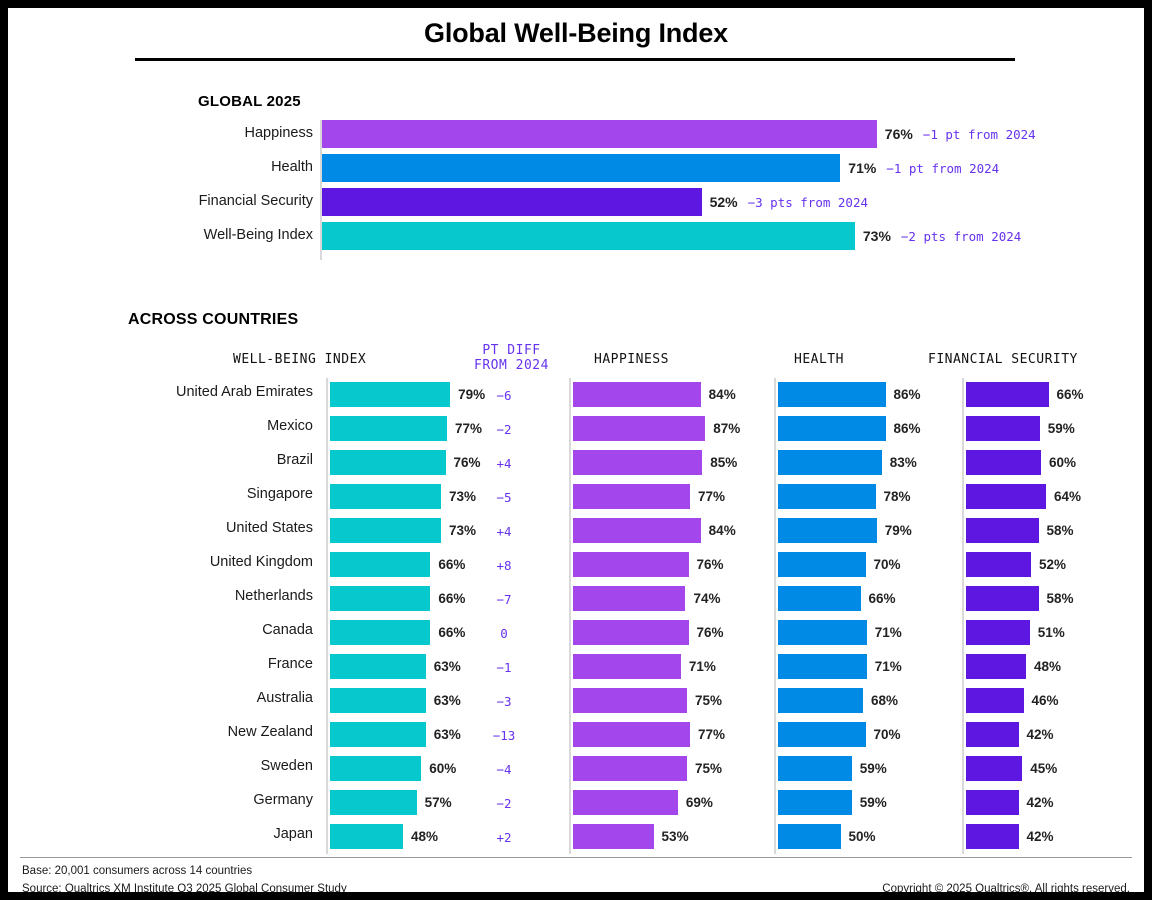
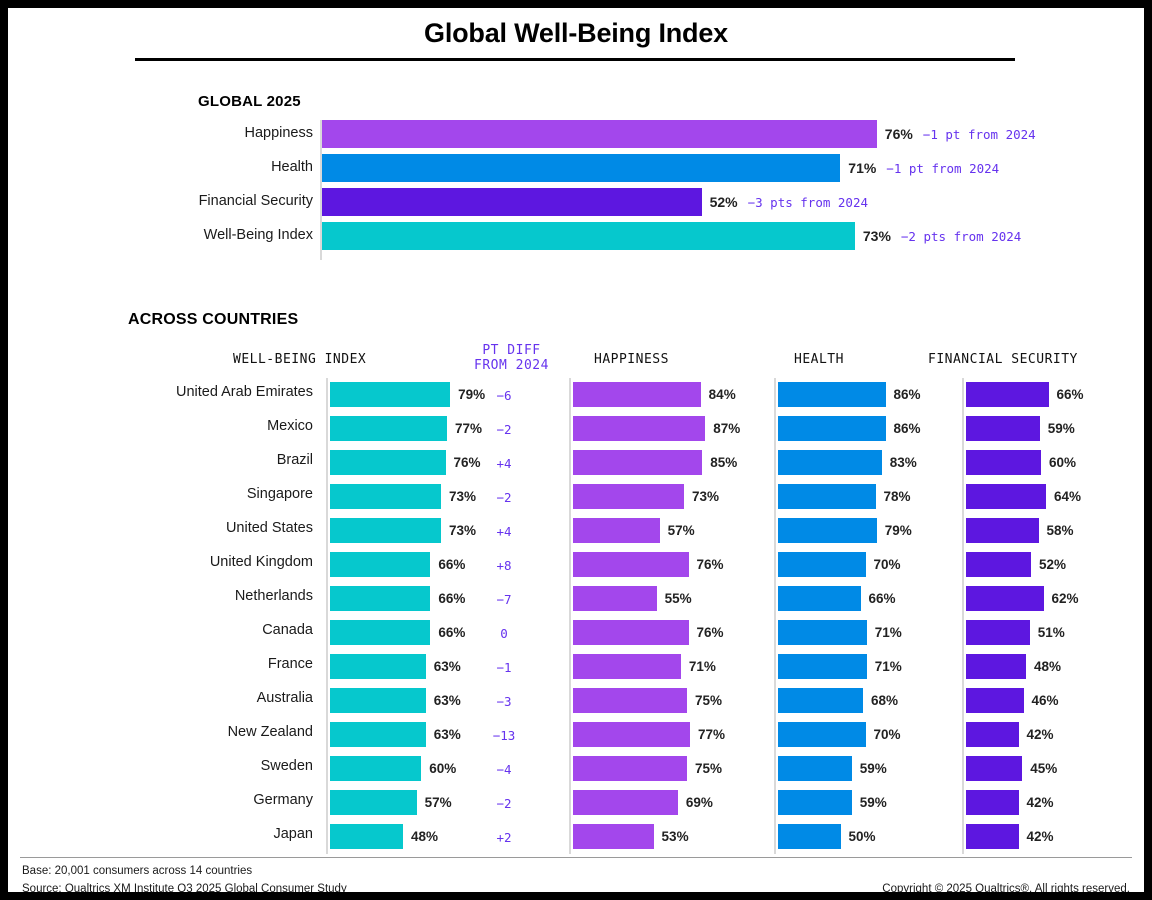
ACROSS COUNTRIES/PT DIFF FROM 2024/Singapore: −5 -> −2
ACROSS COUNTRIES/HAPPINESS/Singapore: 77% -> 73%
ACROSS COUNTRIES/HAPPINESS/United States: 84% -> 57%
ACROSS COUNTRIES/HAPPINESS/Netherlands: 74% -> 55%
ACROSS COUNTRIES/FINANCIAL SECURITY/Netherlands: 58% -> 62%
